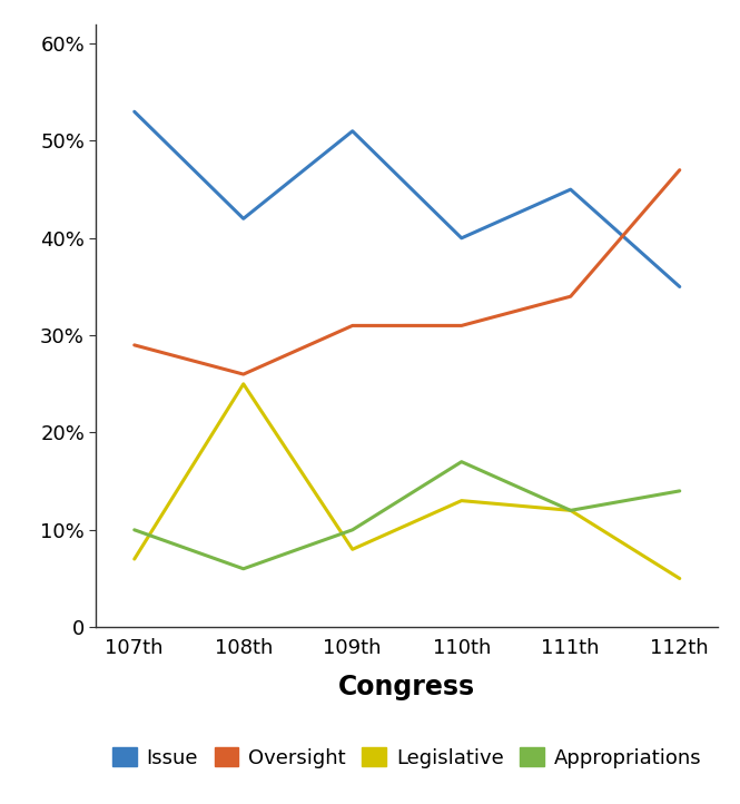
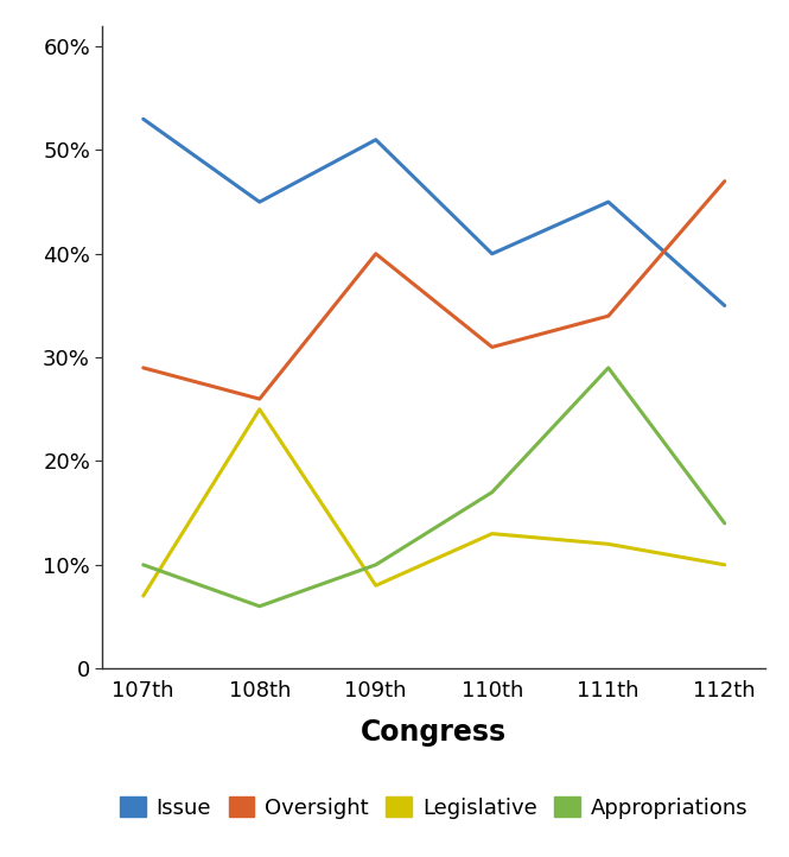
Issue/108th: 42% -> 45%
Oversight/109th: 31% -> 40%
Appropriations/111th: 12% -> 29%
Legislative/112th: 5% -> 10%
